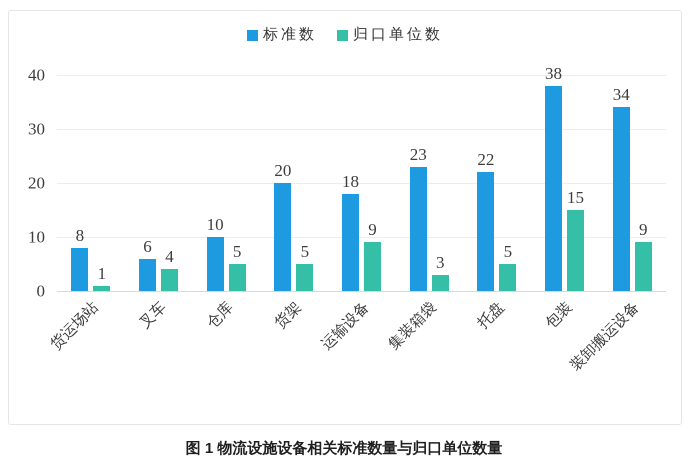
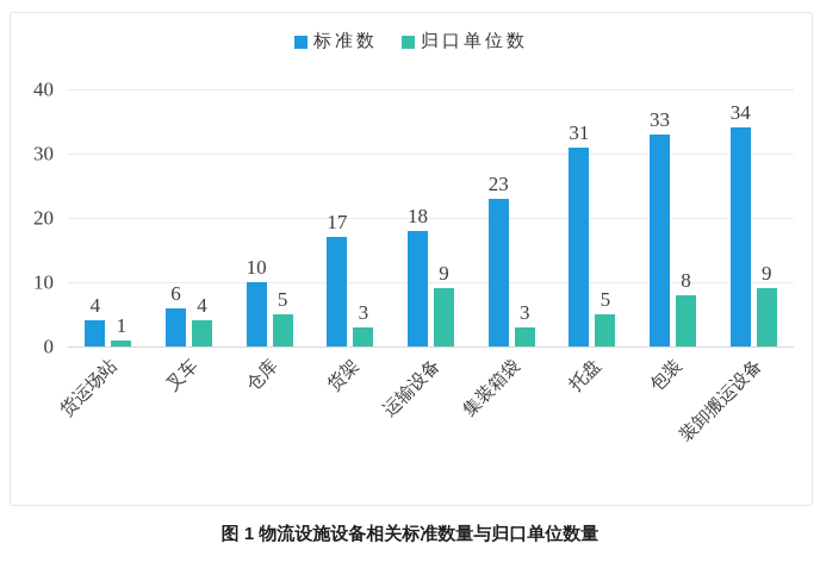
标准数/货运场站: 8 -> 4
标准数/货架: 20 -> 17
归口单位数/货架: 5 -> 3
标准数/托盘: 22 -> 31
标准数/包装: 38 -> 33
归口单位数/包装: 15 -> 8
